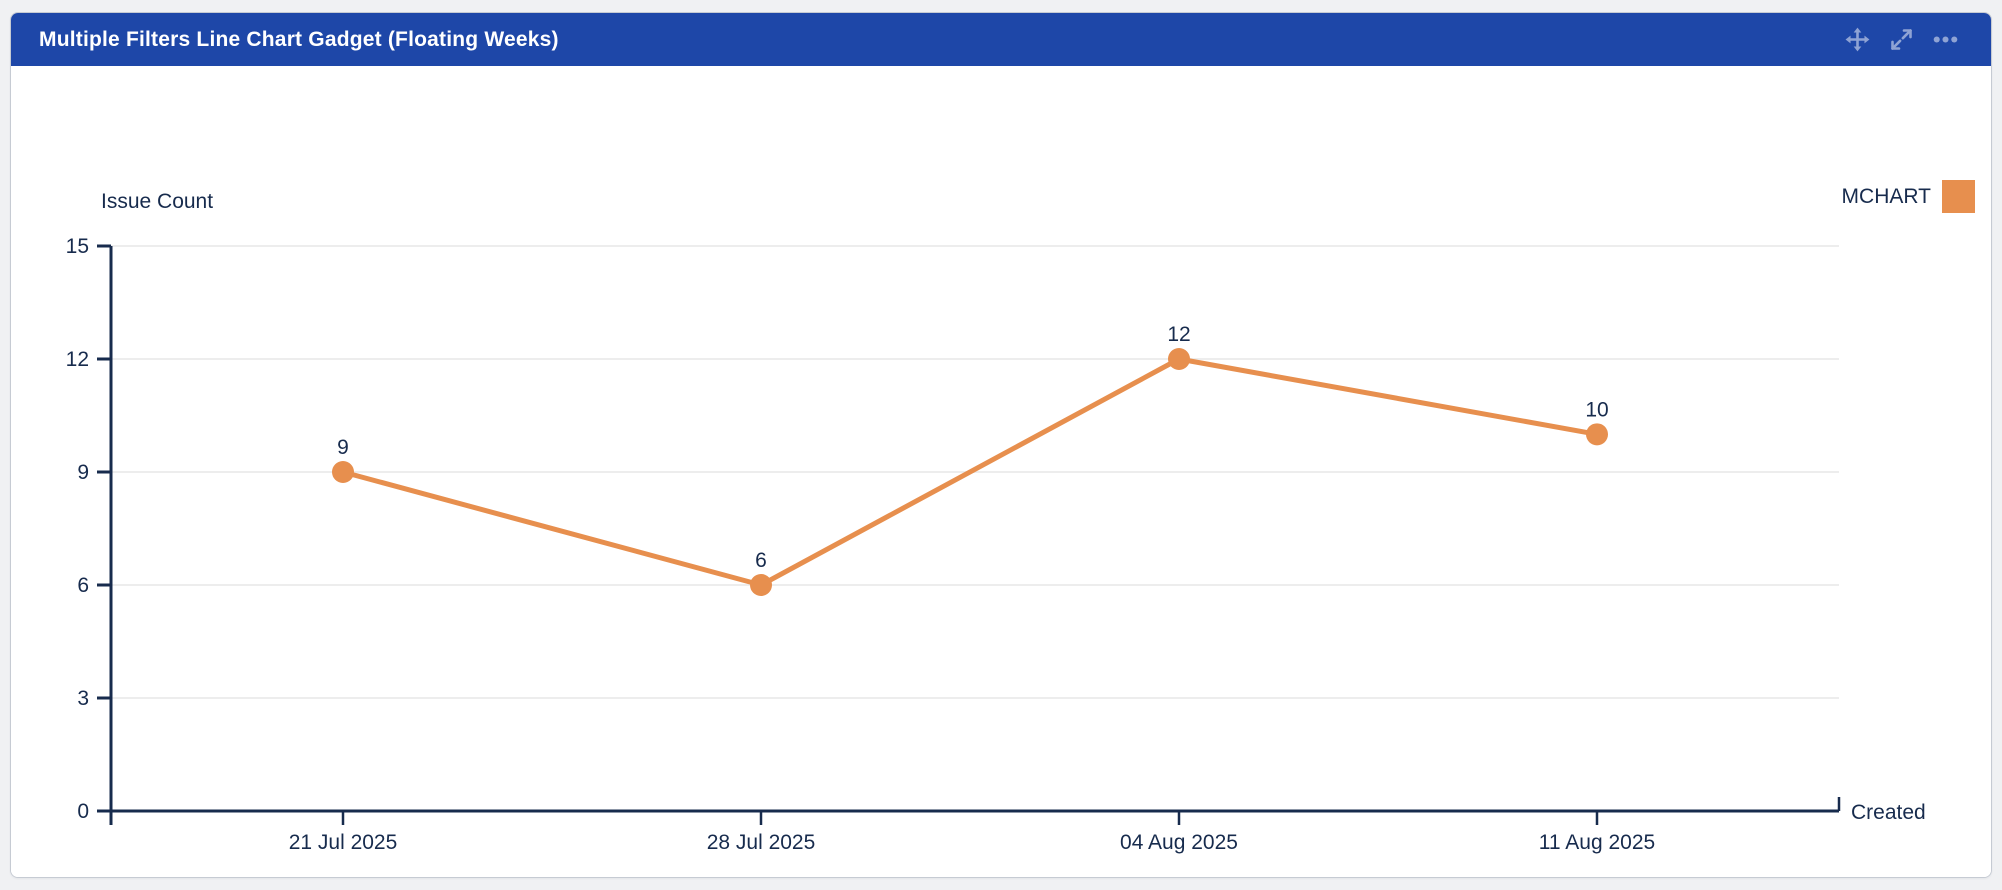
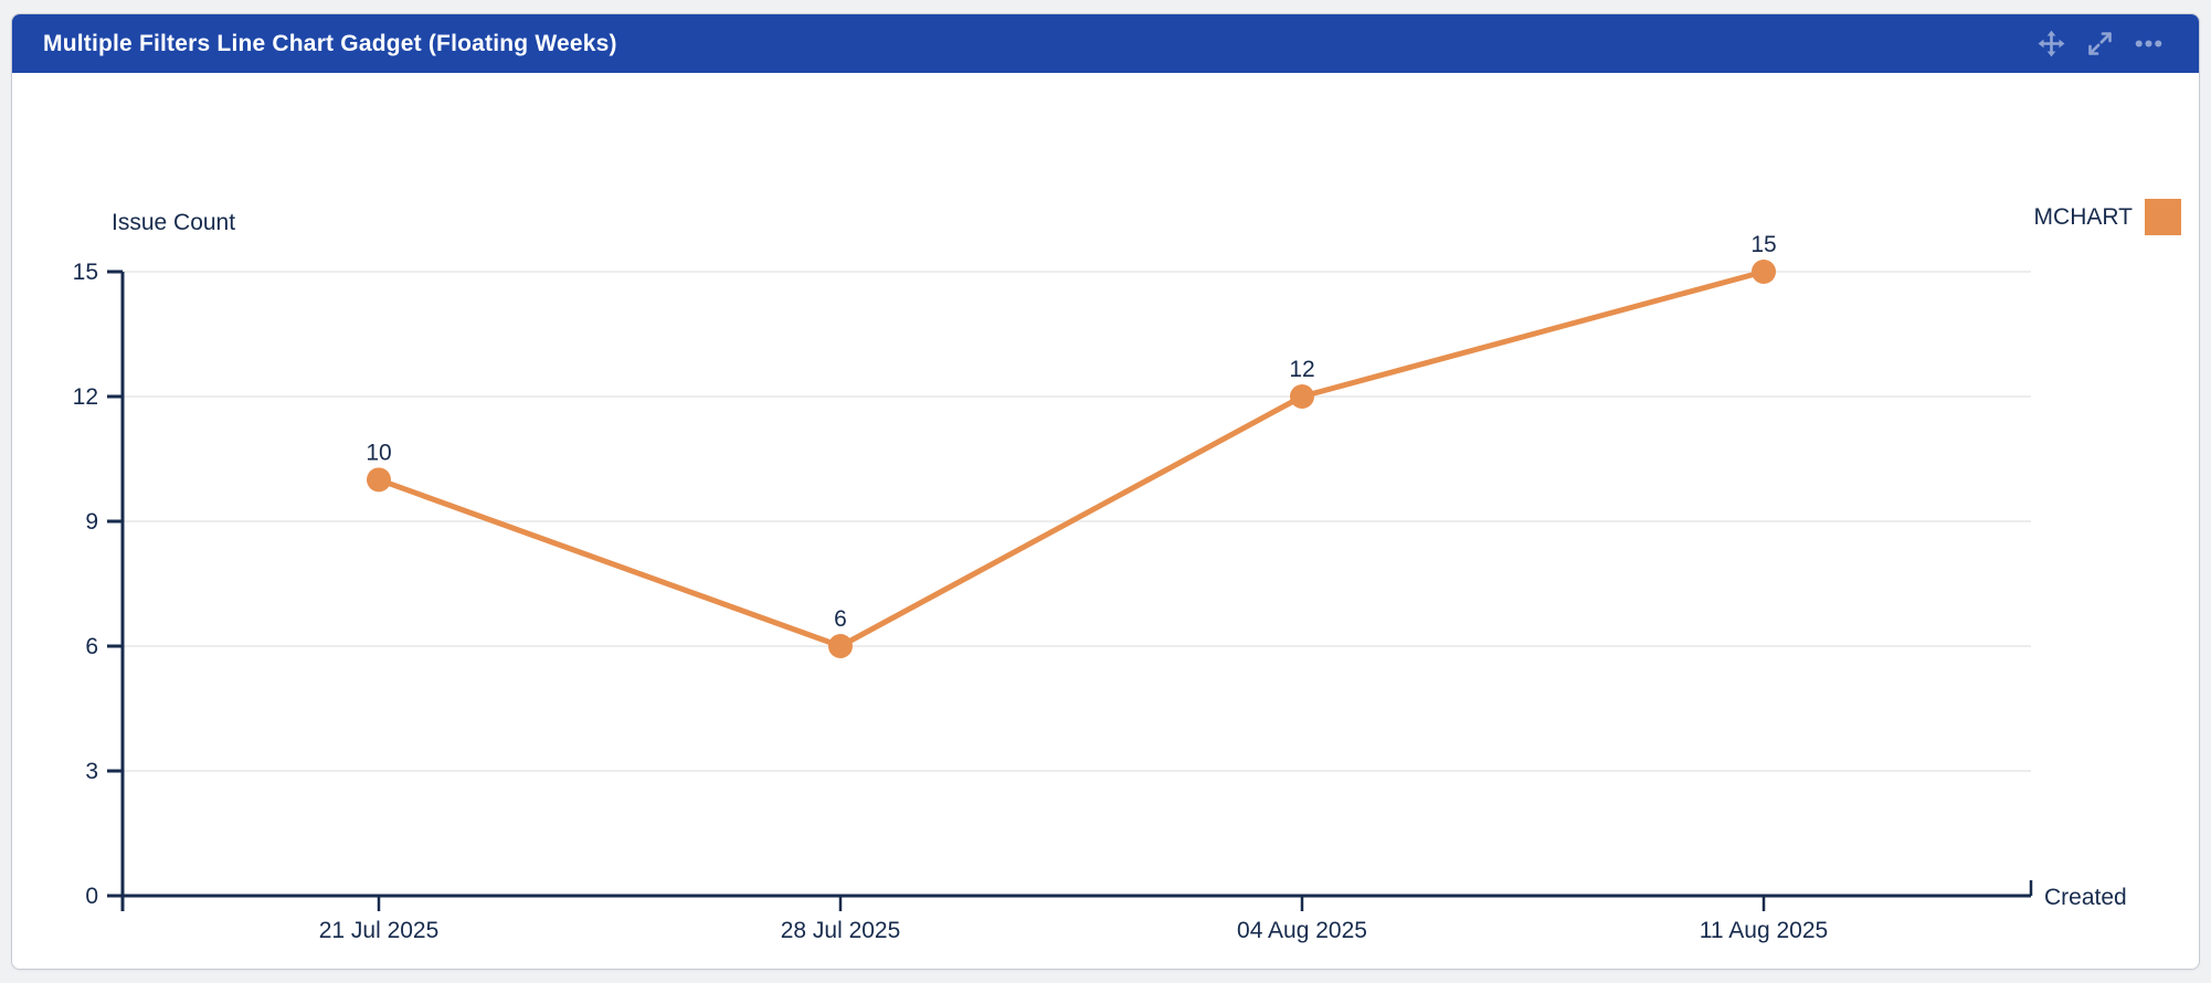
21 Jul 2025: 9 -> 10
11 Aug 2025: 10 -> 15
